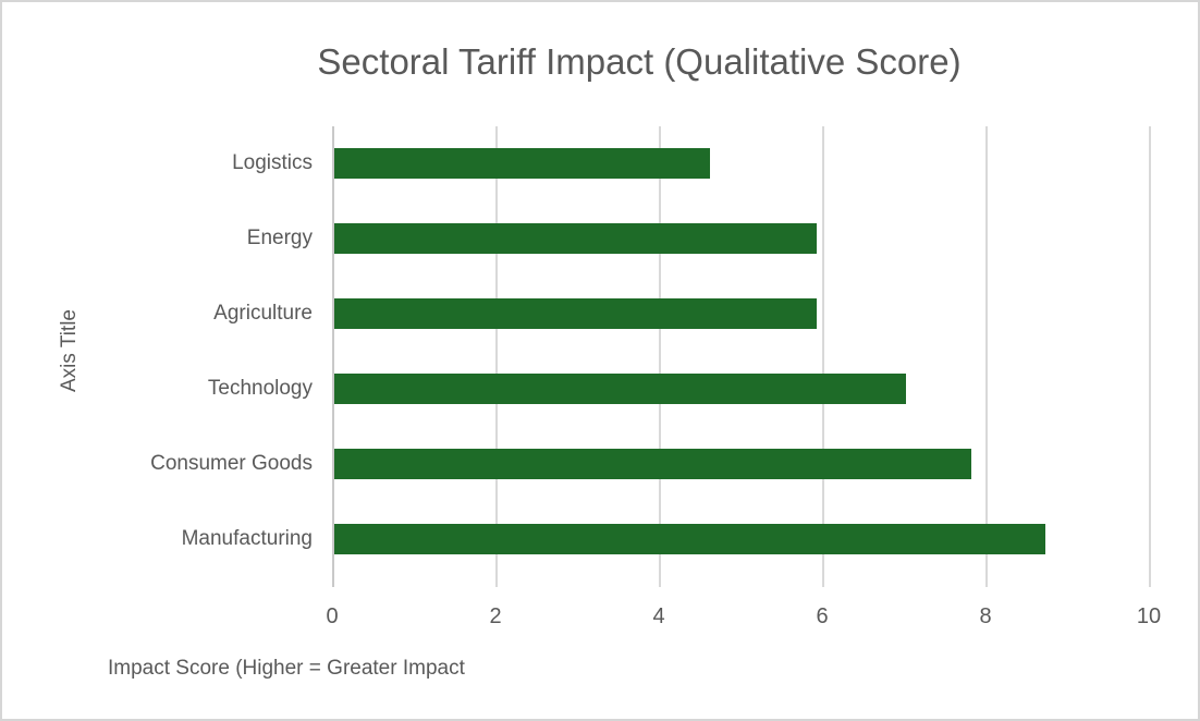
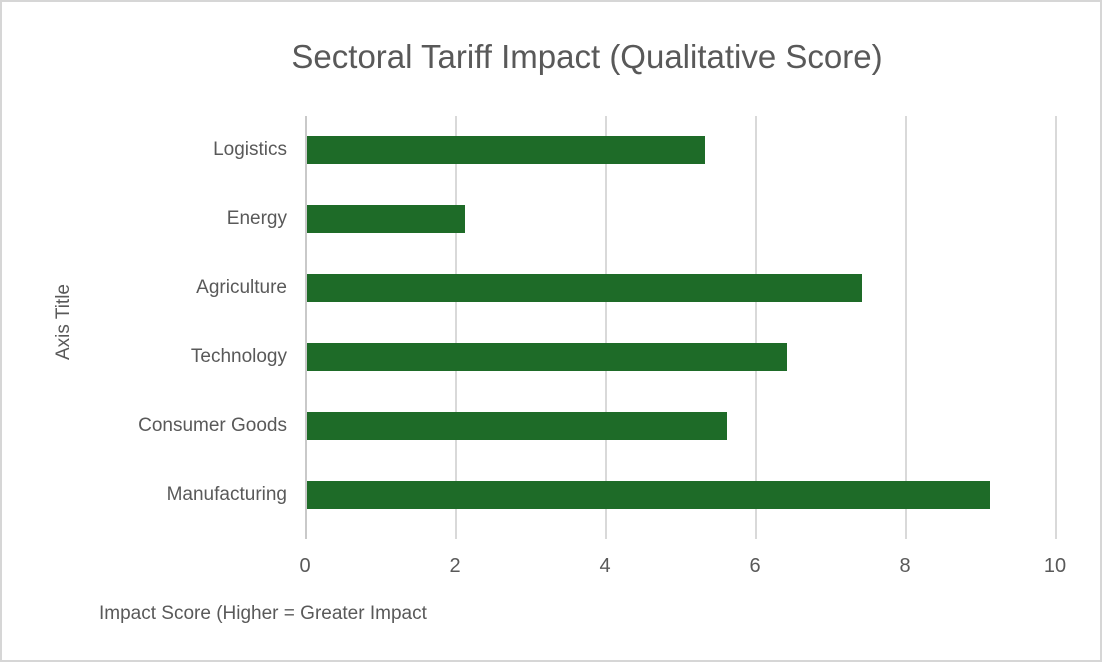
Logistics: 4.6 -> 5.3
Energy: 5.9 -> 2.1
Agriculture: 5.9 -> 7.4
Technology: 7.0 -> 6.4
Consumer Goods: 7.8 -> 5.6
Manufacturing: 8.7 -> 9.1
